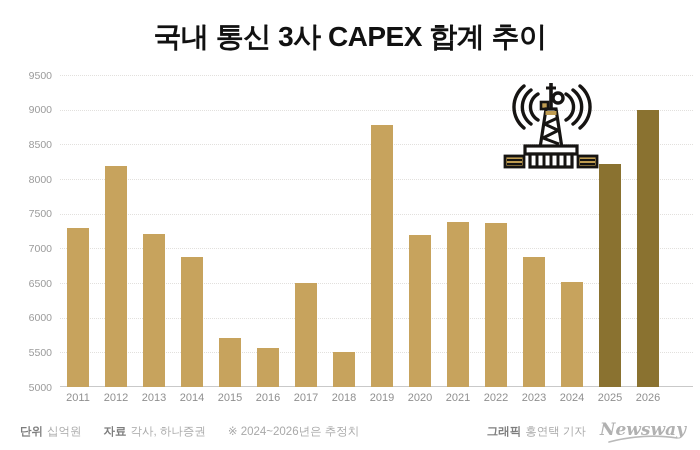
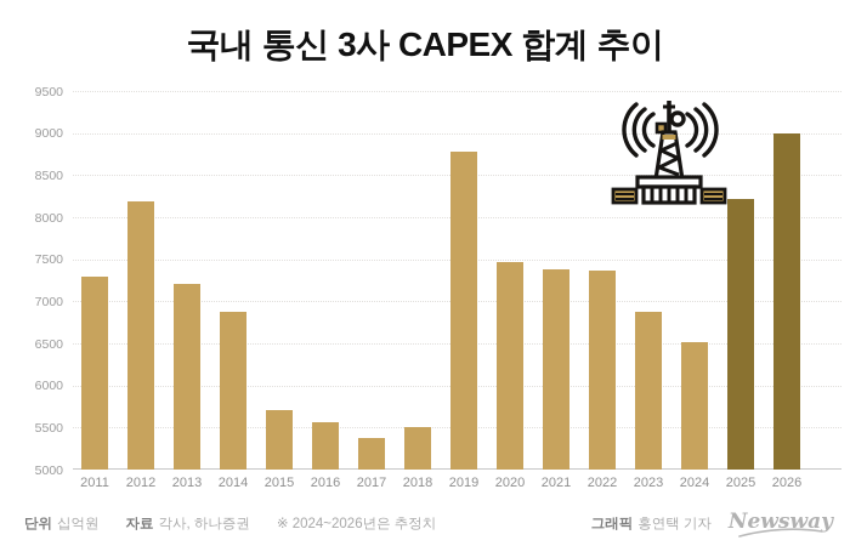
2017: 6500 -> 5400
2020: 7200 -> 7500
